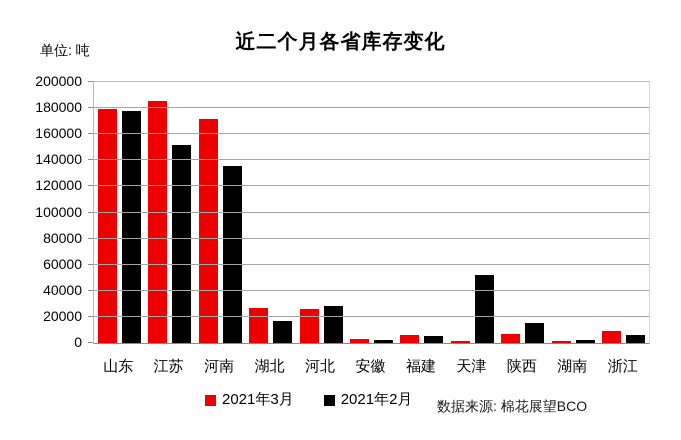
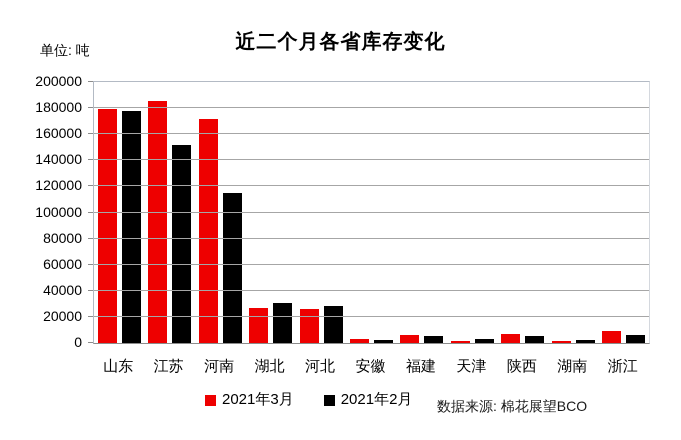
2021年2月/河南: 136000 -> 115000
2021年2月/湖北: 17000 -> 31000
2021年2月/天津: 52000 -> 3000
2021年2月/陕西: 15000 -> 6000
